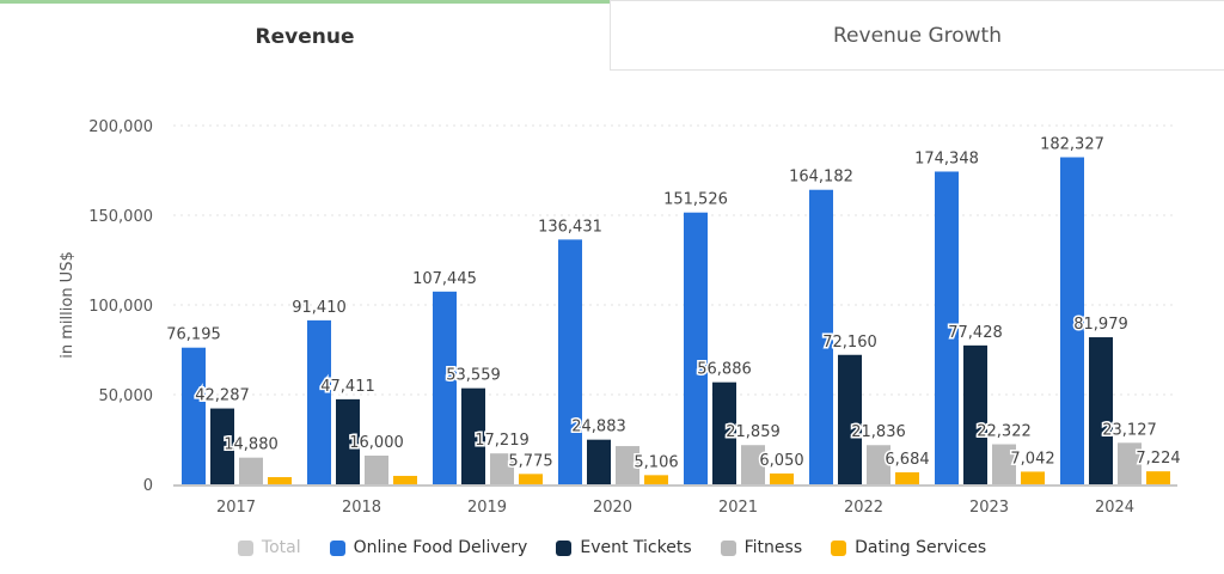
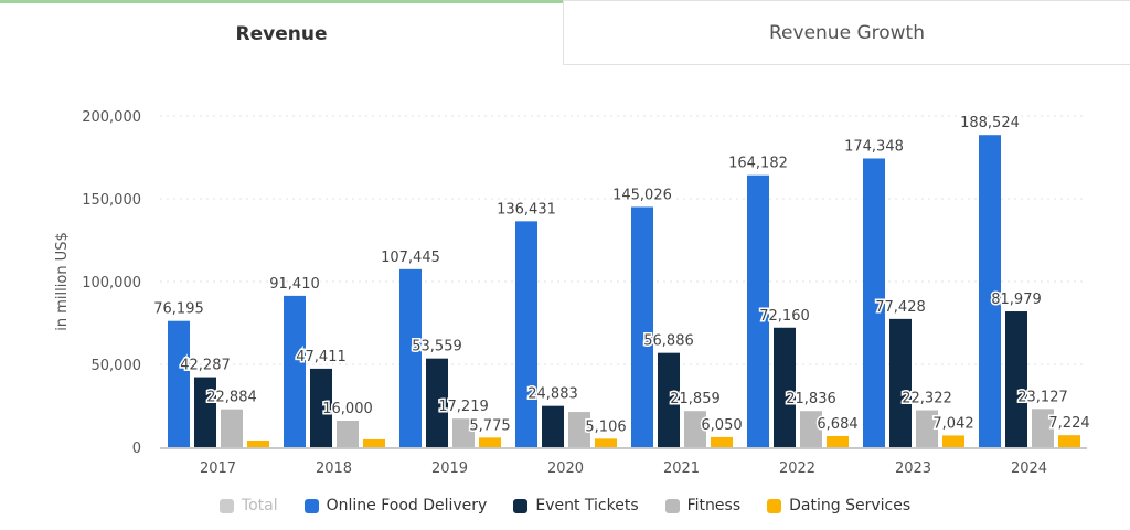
Fitness/2017: 14,880 -> 22,884
Online Food Delivery/2021: 151,526 -> 145,026
Online Food Delivery/2024: 182,327 -> 188,524
